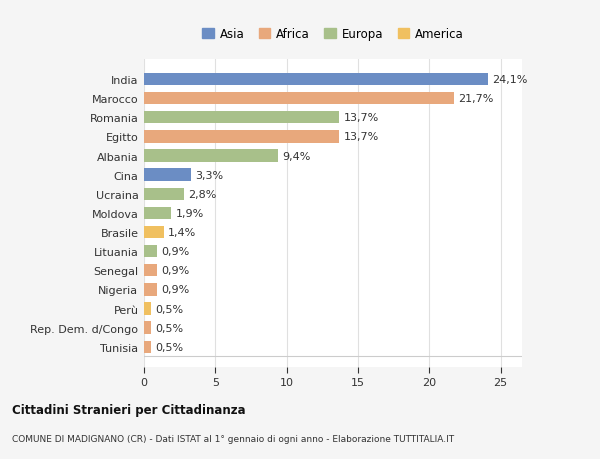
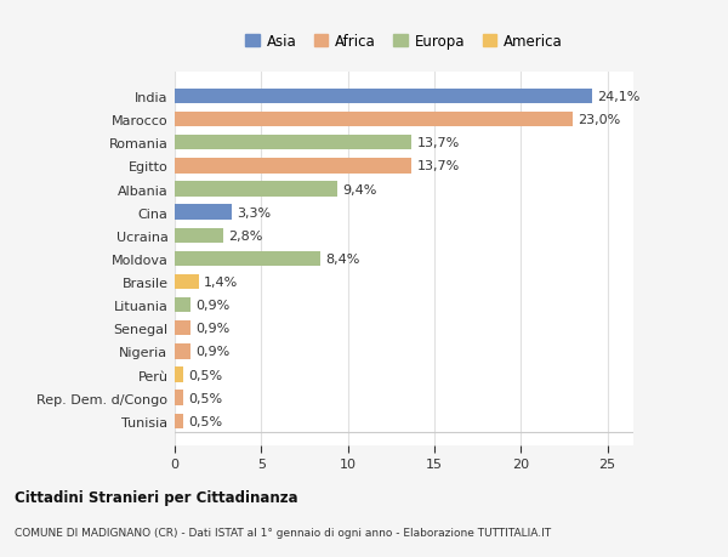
Marocco: 21,7% -> 23,0%
Moldova: 1,9% -> 8,4%
